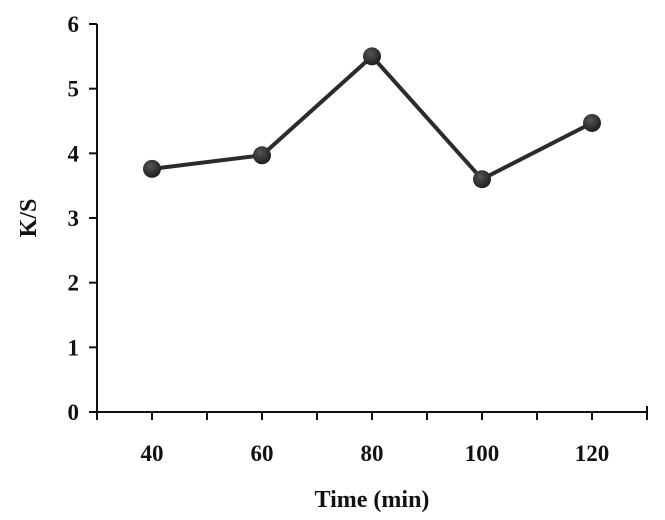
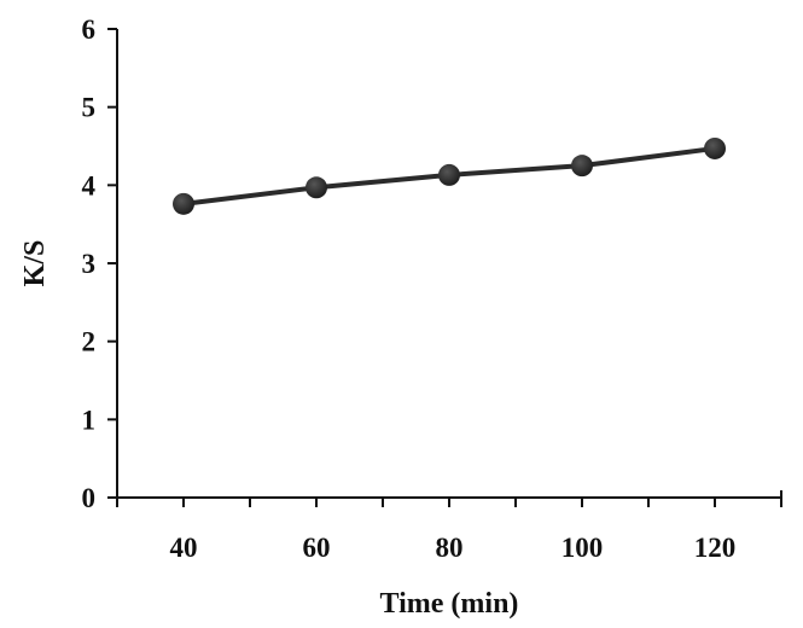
80: 5.5 -> 4.1
100: 3.6 -> 4.2
